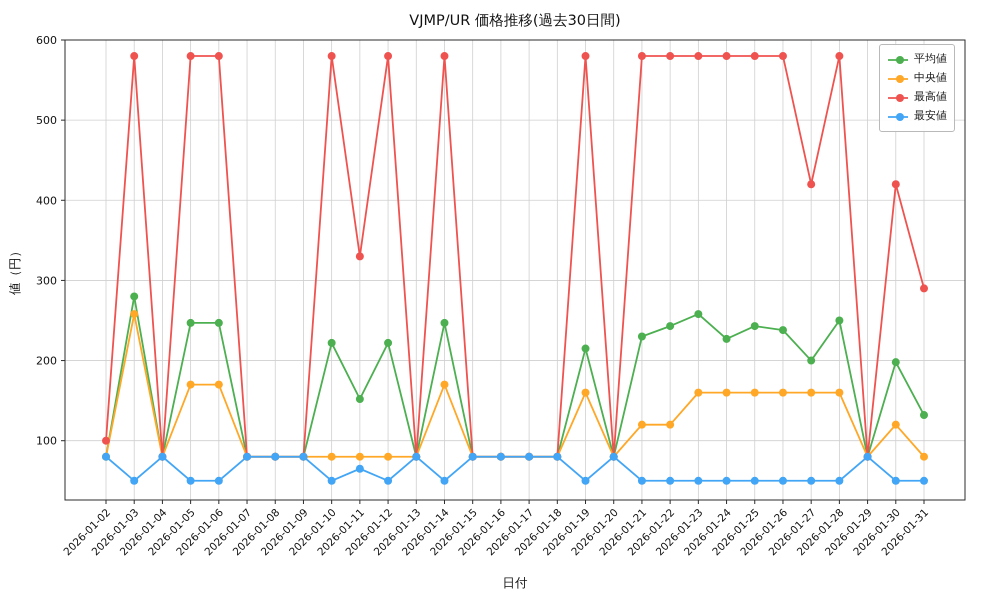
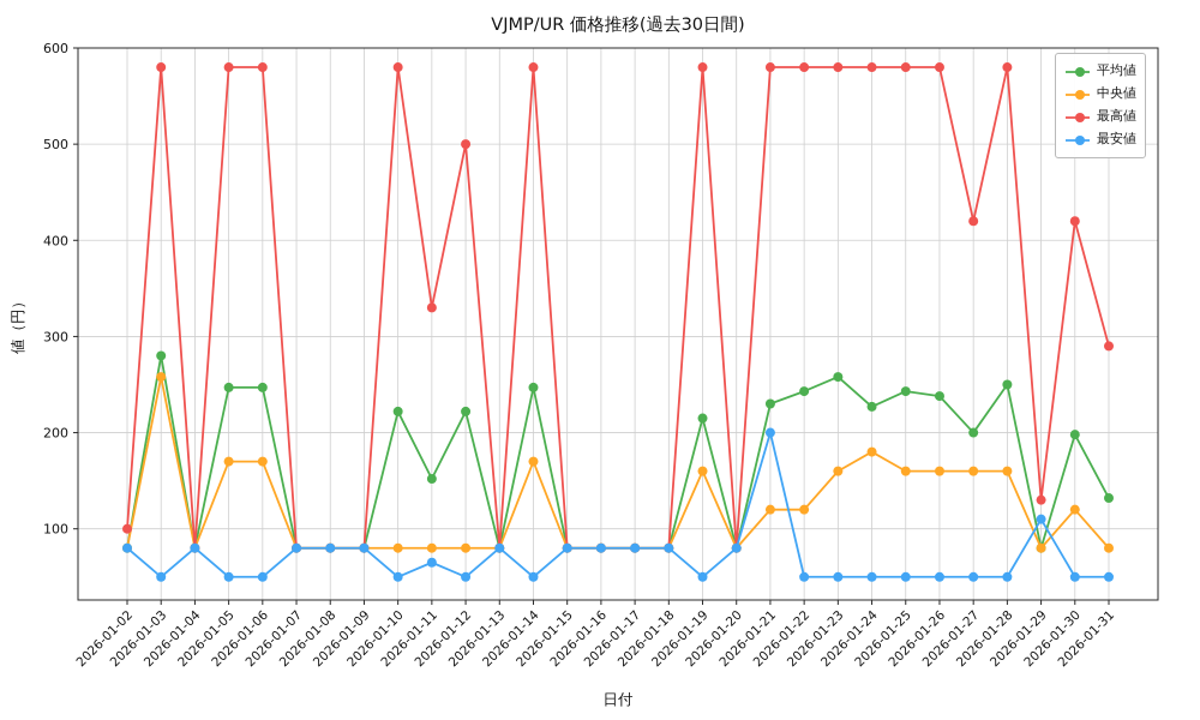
最高値/2026-01-12: 580 -> 500
最安値/2026-01-21: 50 -> 200
中央値/2026-01-24: 160 -> 180
最高値/2026-01-29: 80 -> 130
最安値/2026-01-29: 80 -> 110
